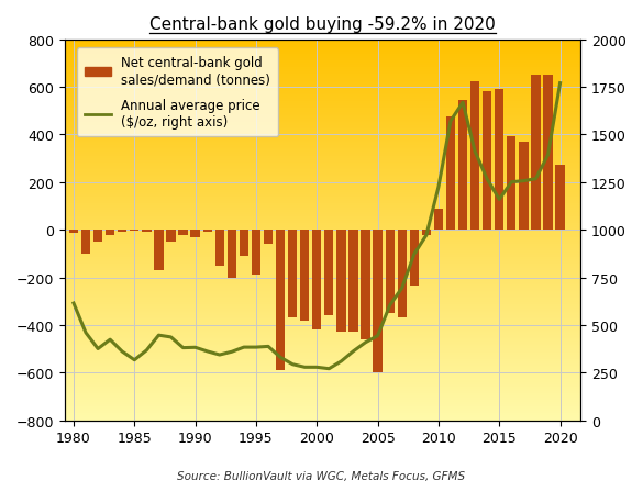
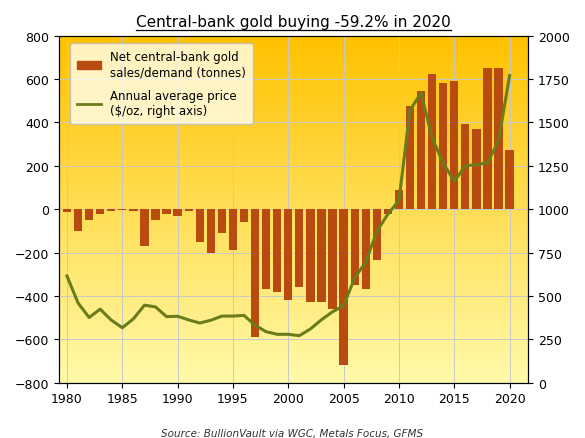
Net central-bank gold sales/demand (tonnes)/2005: -600 -> -720
Annual average price ($/oz, right axis)/2010: 1220 -> 1050
